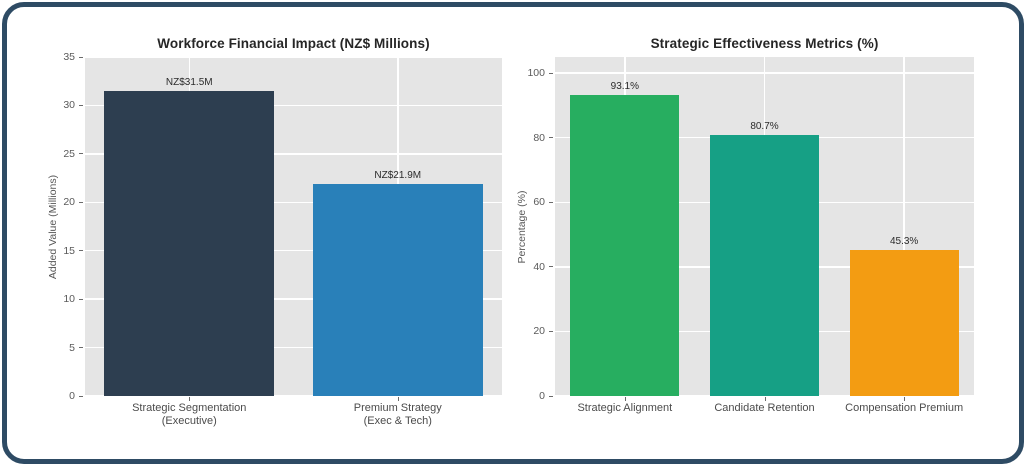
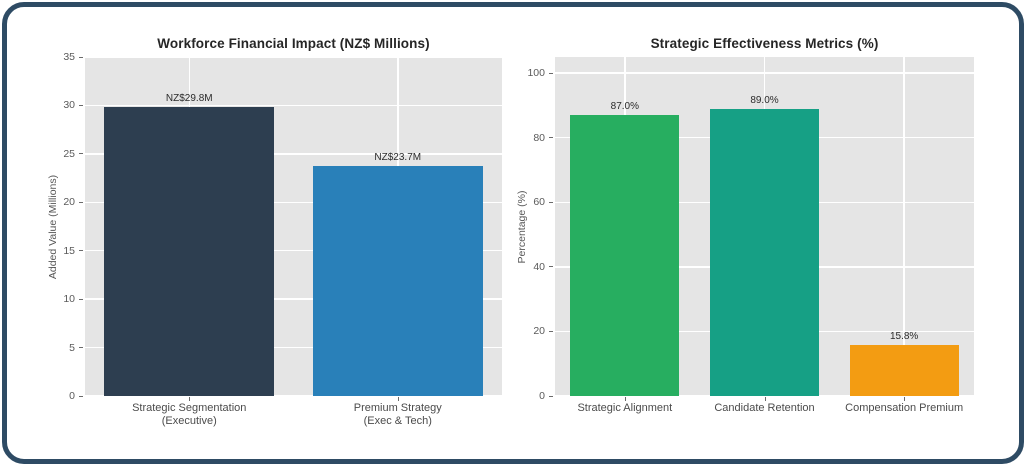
Workforce Financial Impact (NZ$ Millions)/Strategic Segmentation (Executive): 31.5 -> 29.8
Workforce Financial Impact (NZ$ Millions)/Premium Strategy (Exec & Tech): 21.9 -> 23.7
Strategic Effectiveness Metrics (%)/Strategic Alignment: 93.1% -> 87.0%
Strategic Effectiveness Metrics (%)/Candidate Retention: 80.7% -> 89.0%
Strategic Effectiveness Metrics (%)/Compensation Premium: 45.3% -> 15.8%
